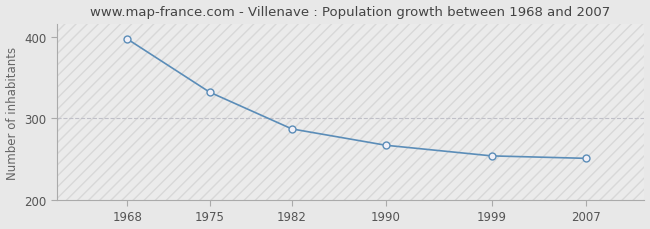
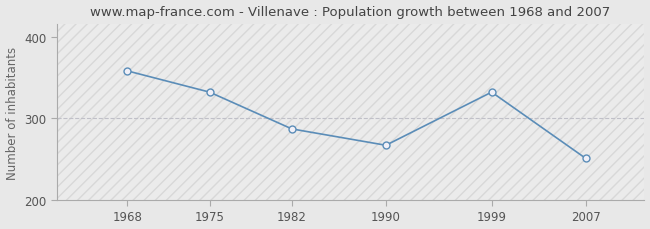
1968: 397 -> 358
1999: 254 -> 332
